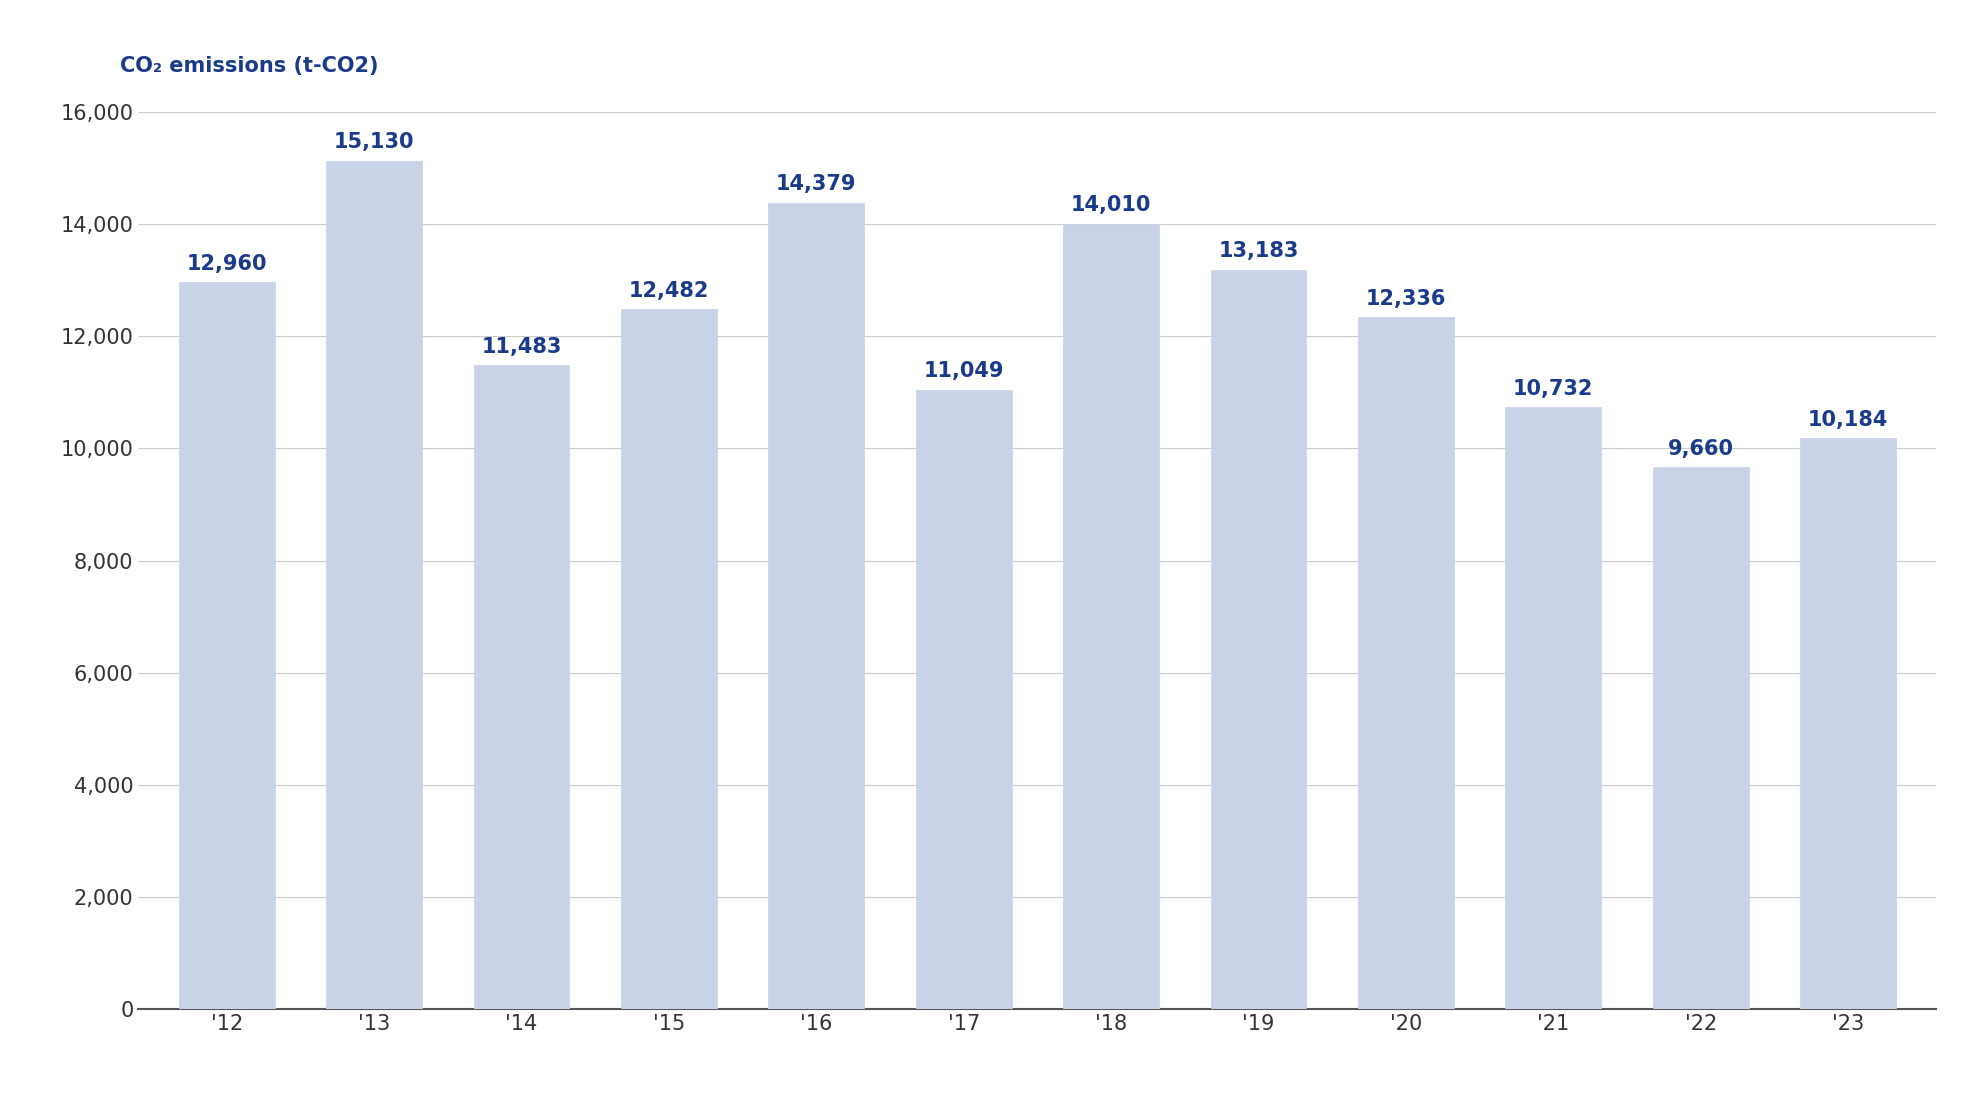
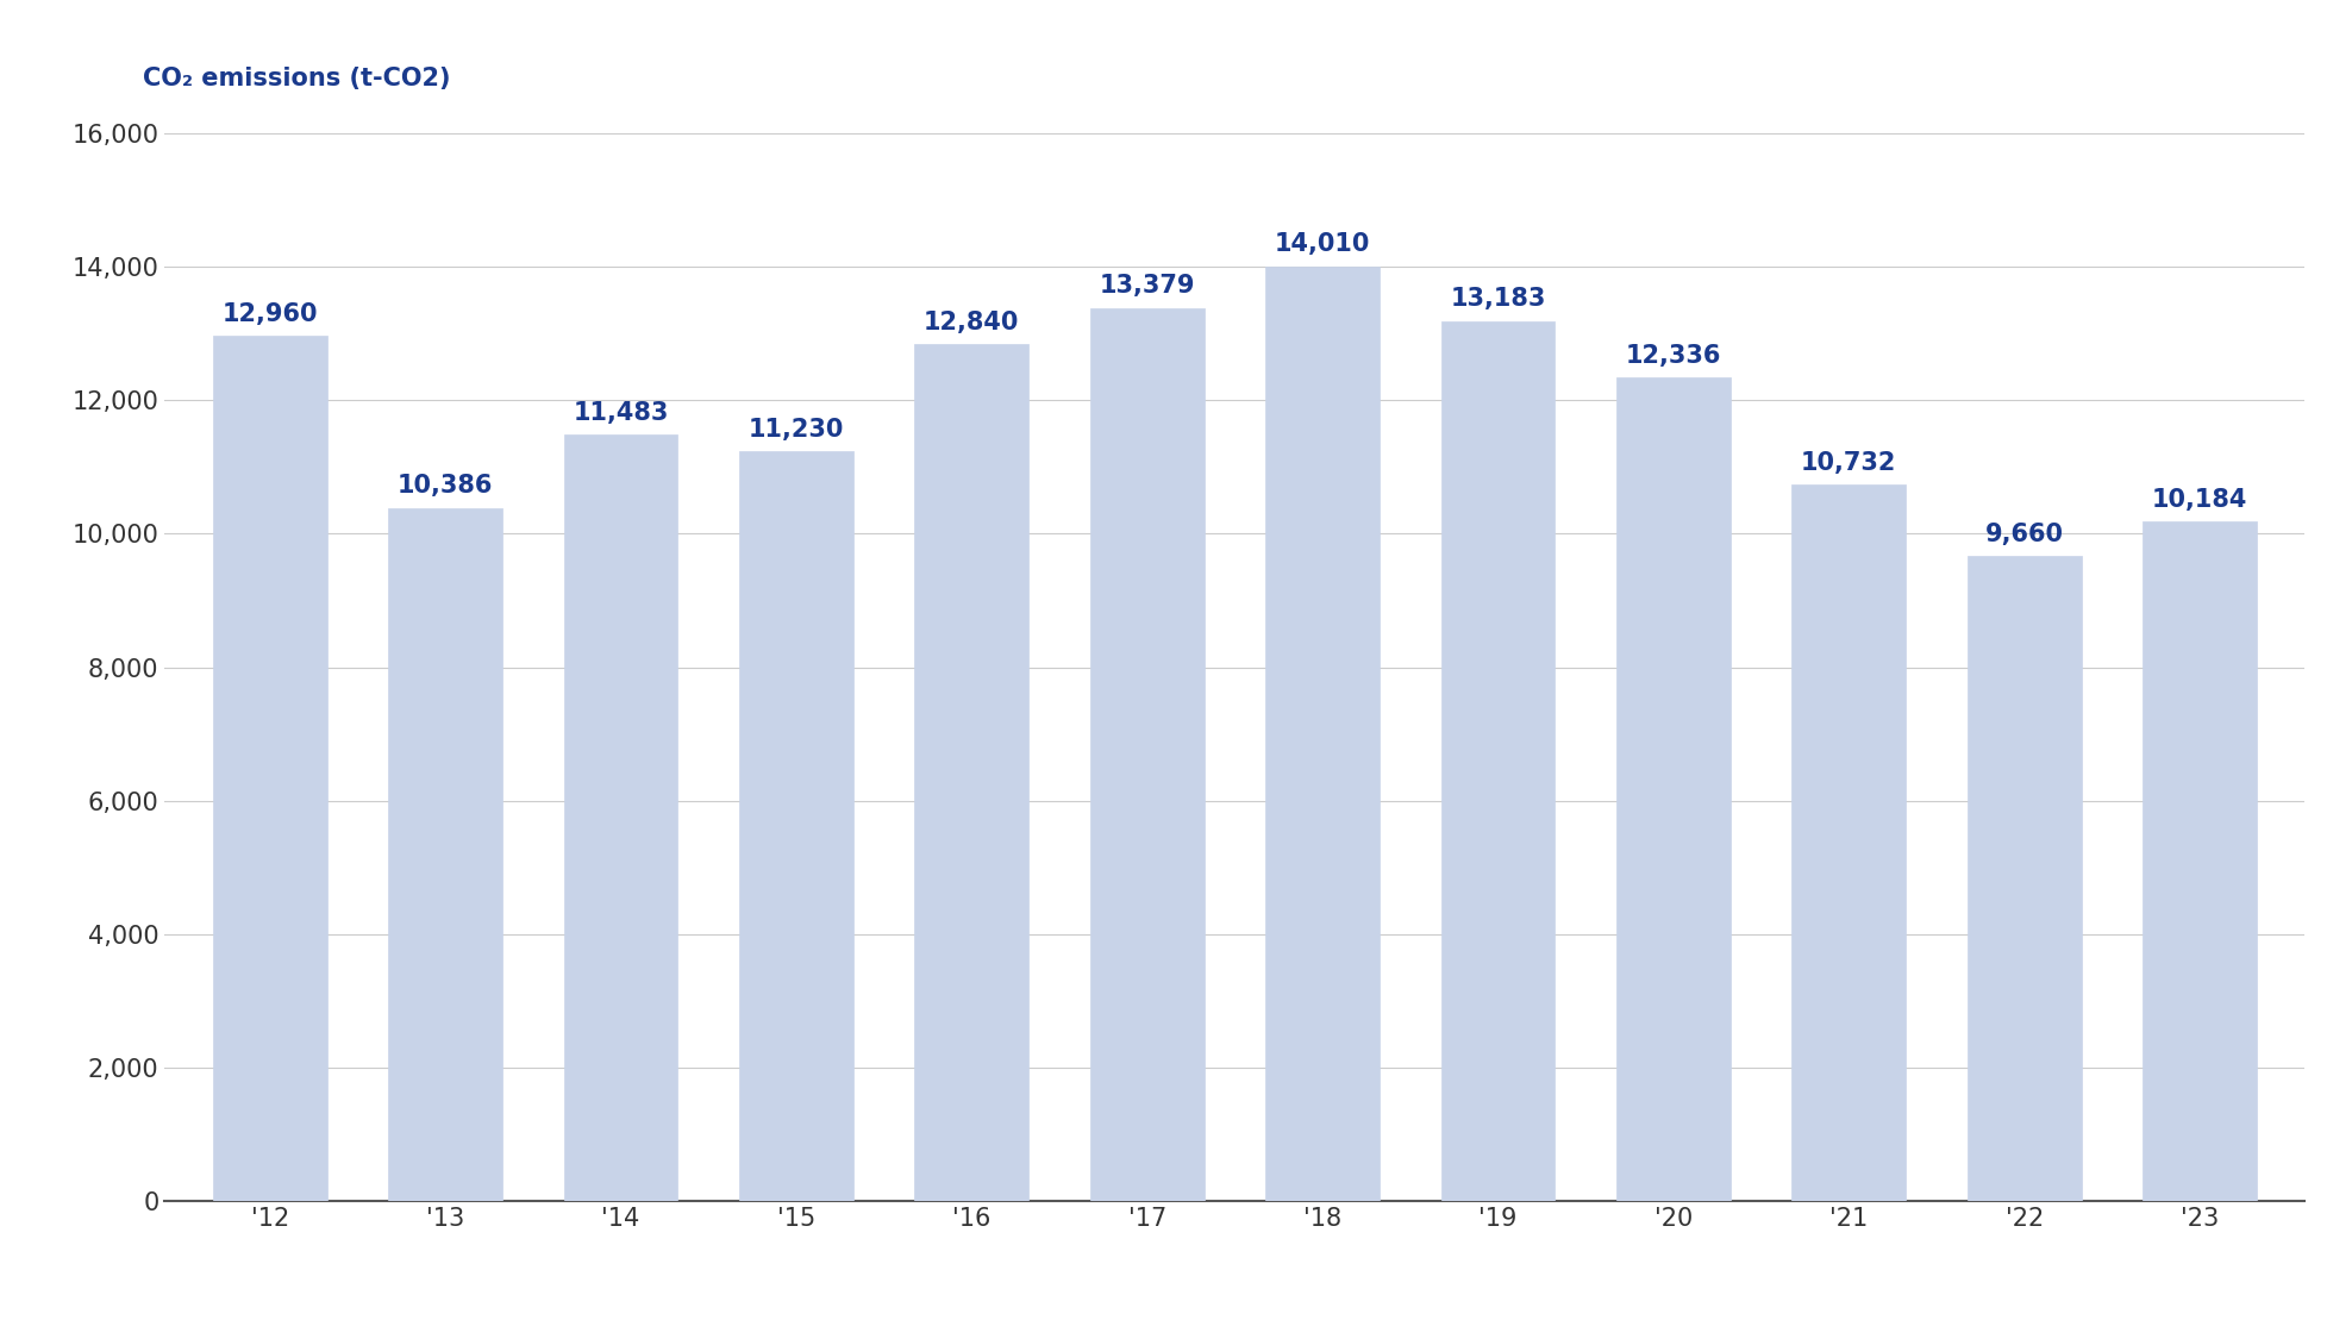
'13: 15,130 -> 10,386
'15: 12,482 -> 11,230
'16: 14,379 -> 12,840
'17: 11,049 -> 13,379
